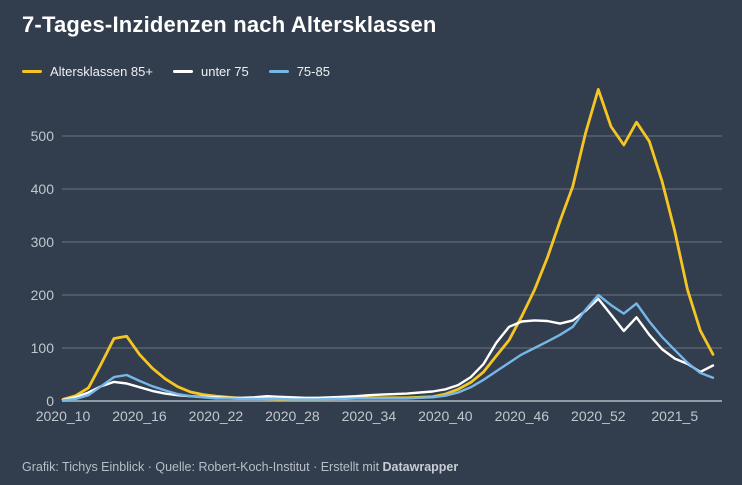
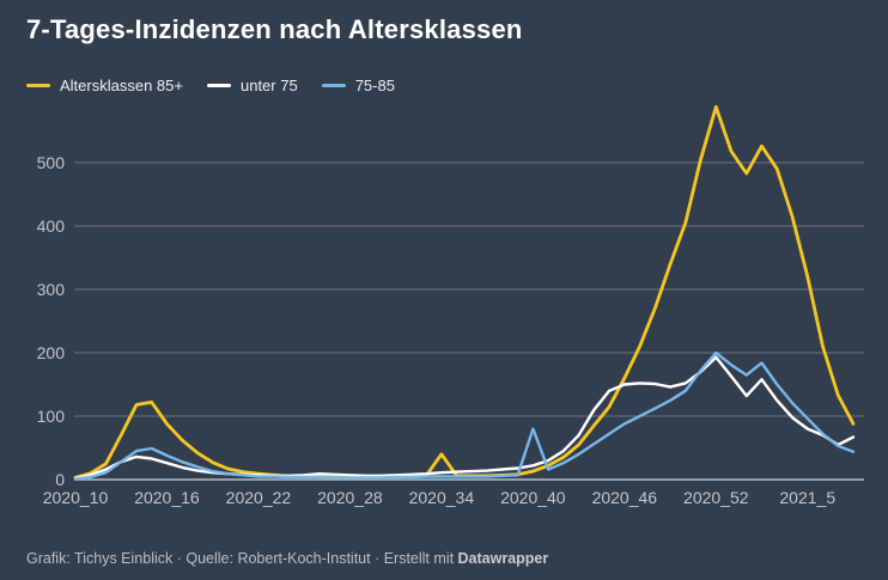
Altersklassen 85+/2020_34: 10 -> 40
75-85/2020_40: 10 -> 80
